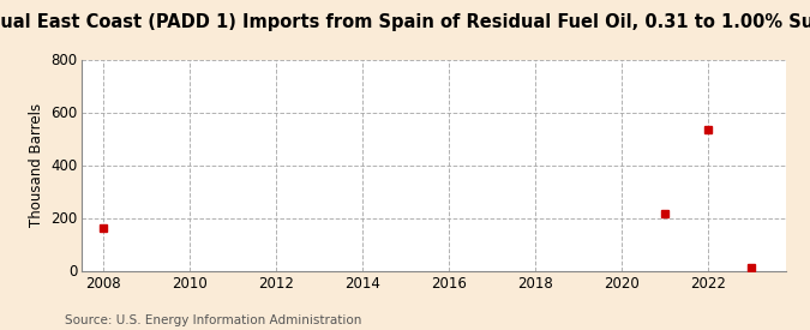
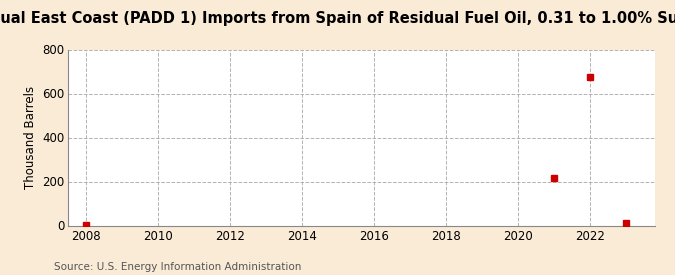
2008: 160 -> 2
2022: 535 -> 675
